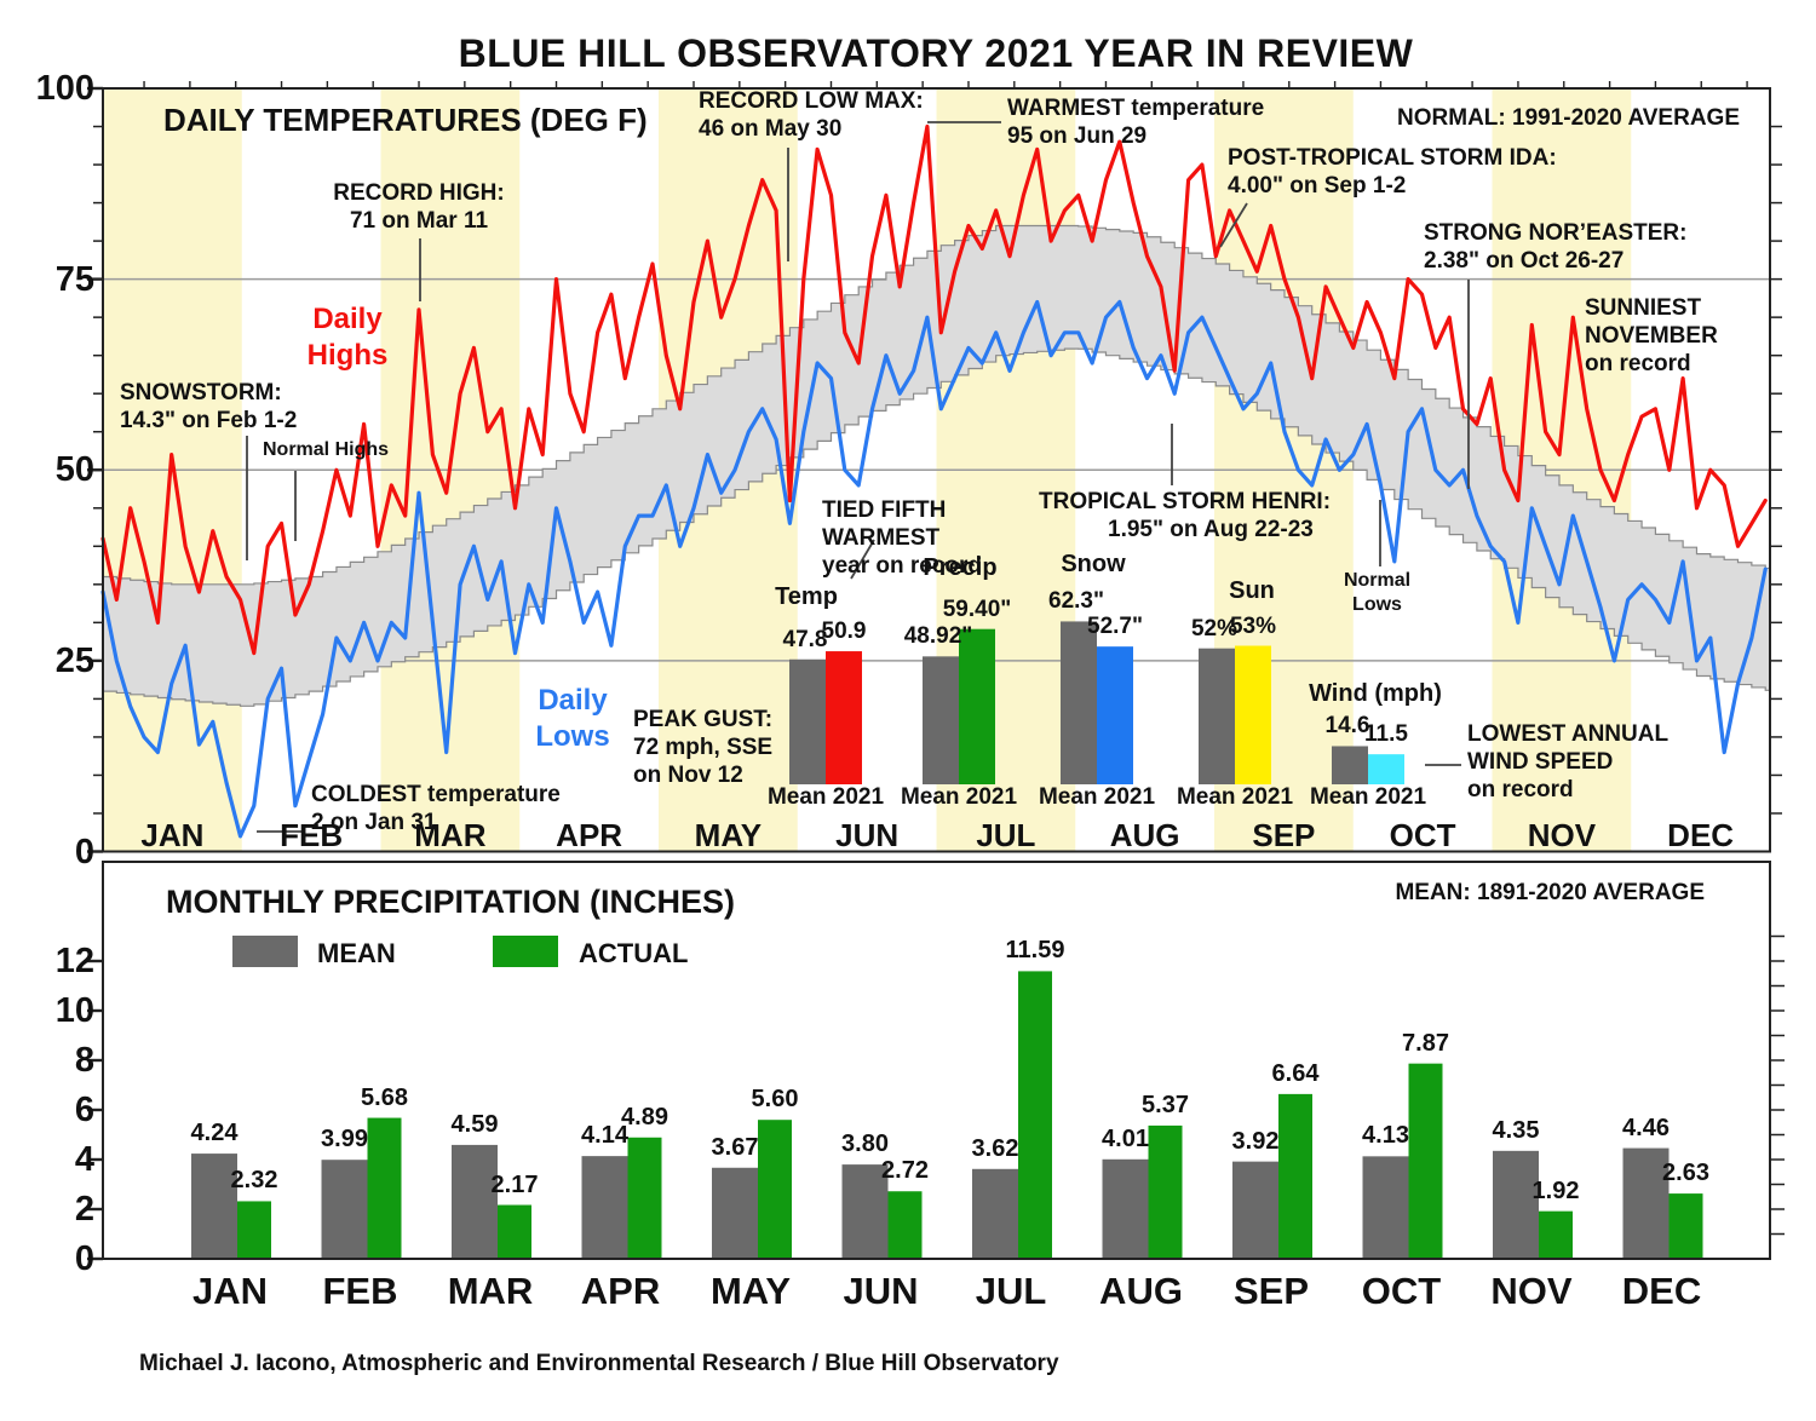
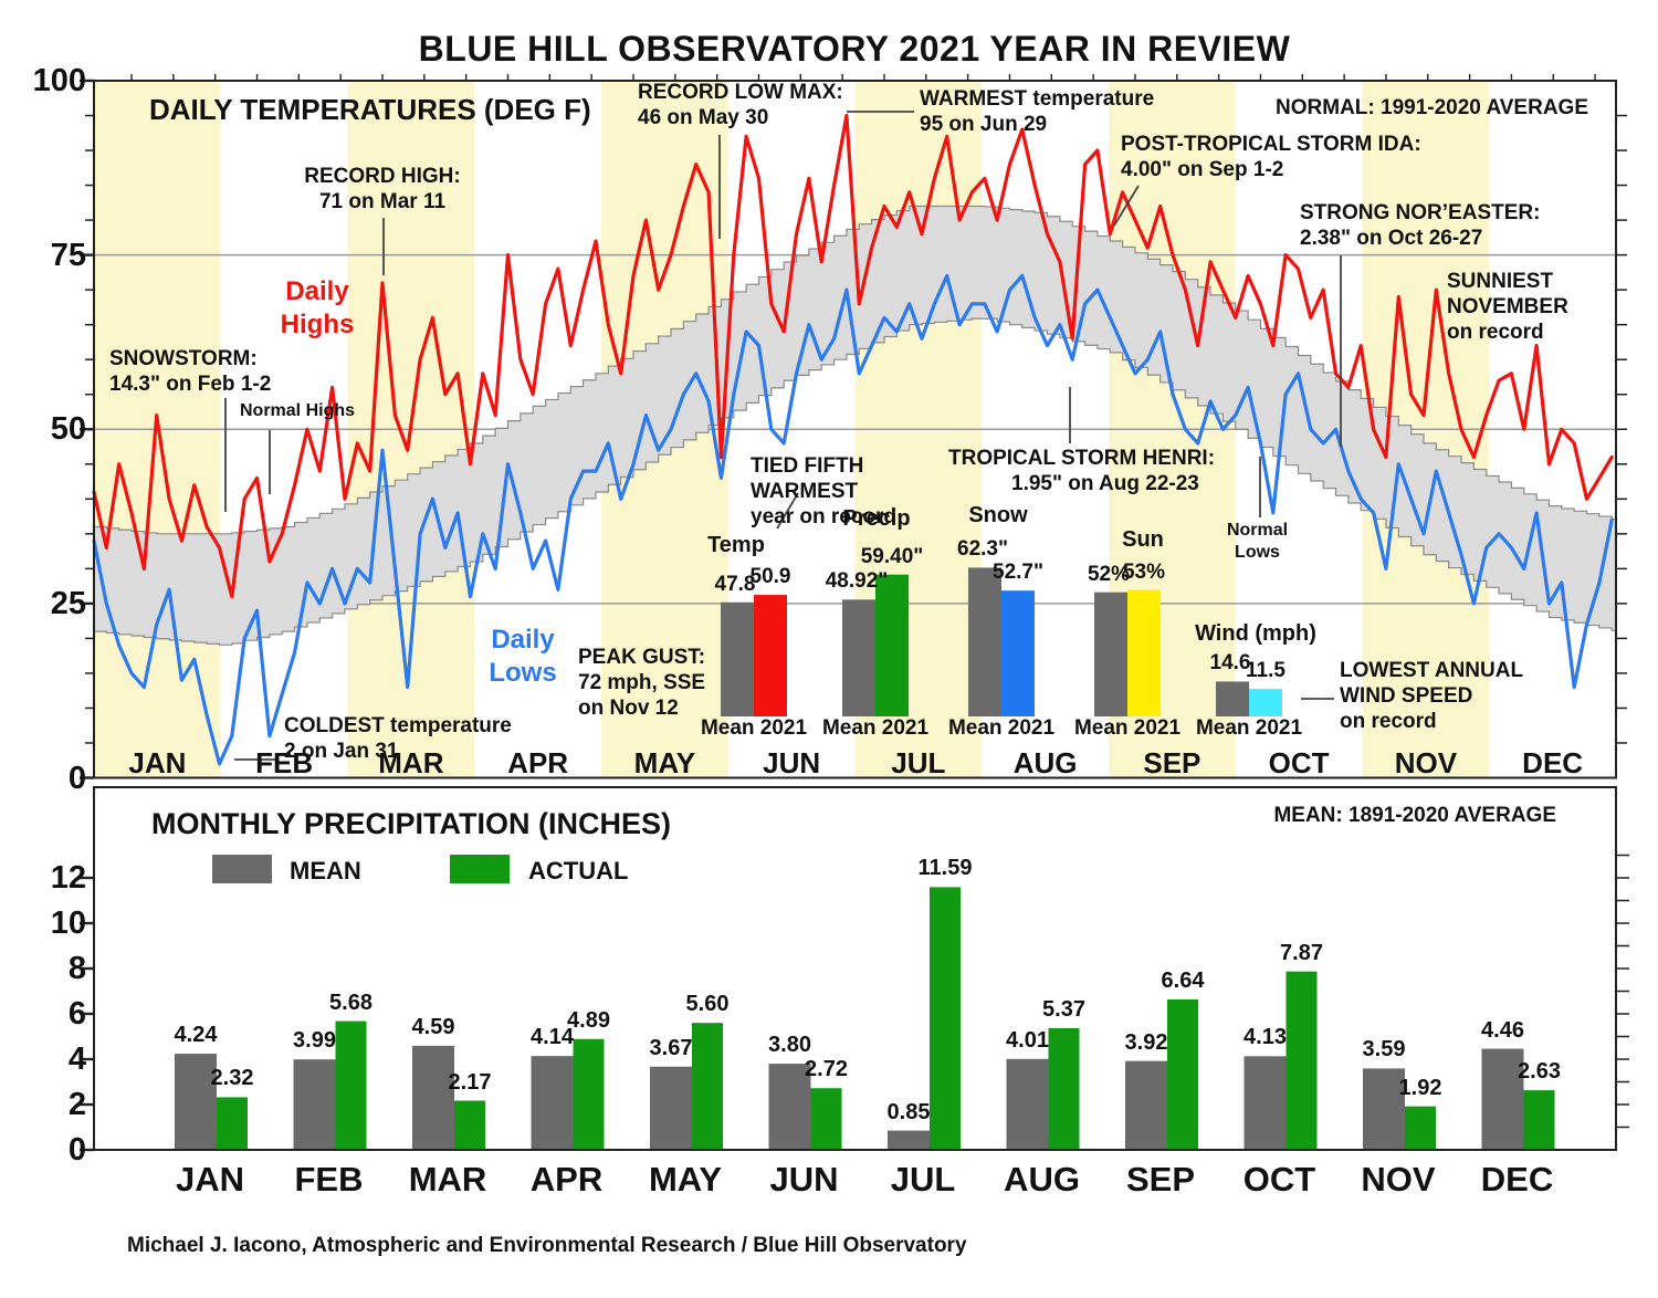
MONTHLY PRECIPITATION (INCHES)/MEAN/JUL: 3.62 -> 0.85
MONTHLY PRECIPITATION (INCHES)/MEAN/NOV: 4.35 -> 3.59
